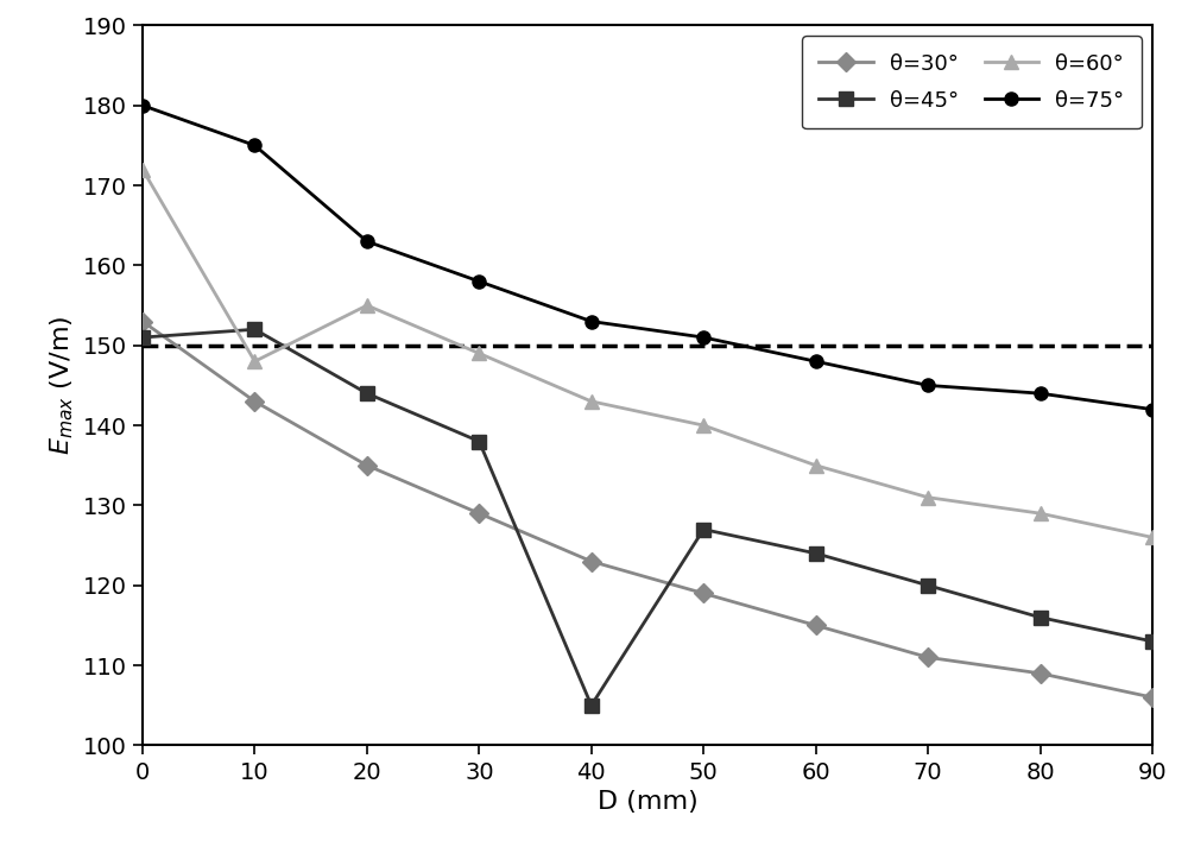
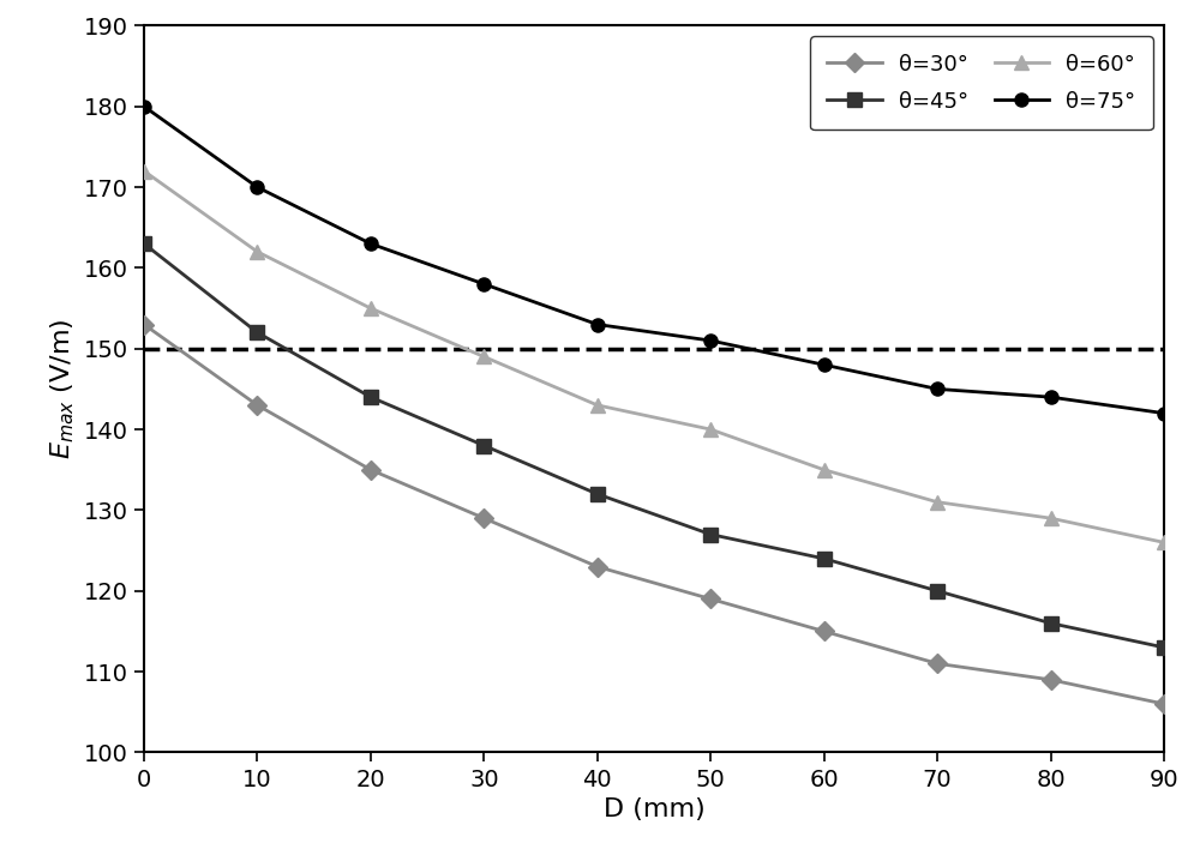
θ=45°/0: 151 -> 163
θ=60°/10: 148 -> 162
θ=75°/10: 175 -> 170
θ=45°/40: 105 -> 132
